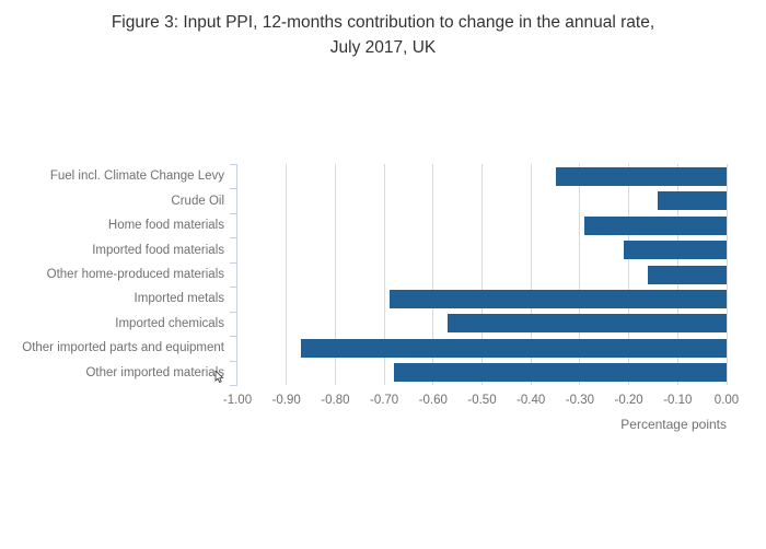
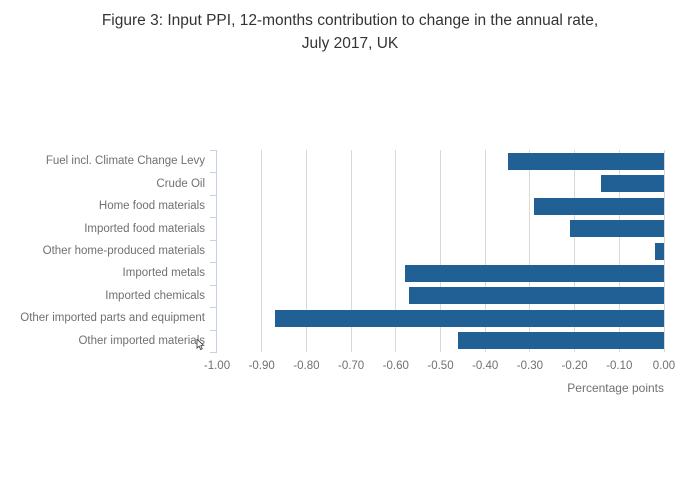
Other home-produced materials: -0.16 -> -0.02
Imported metals: -0.69 -> -0.58
Other imported materials: -0.68 -> -0.46
